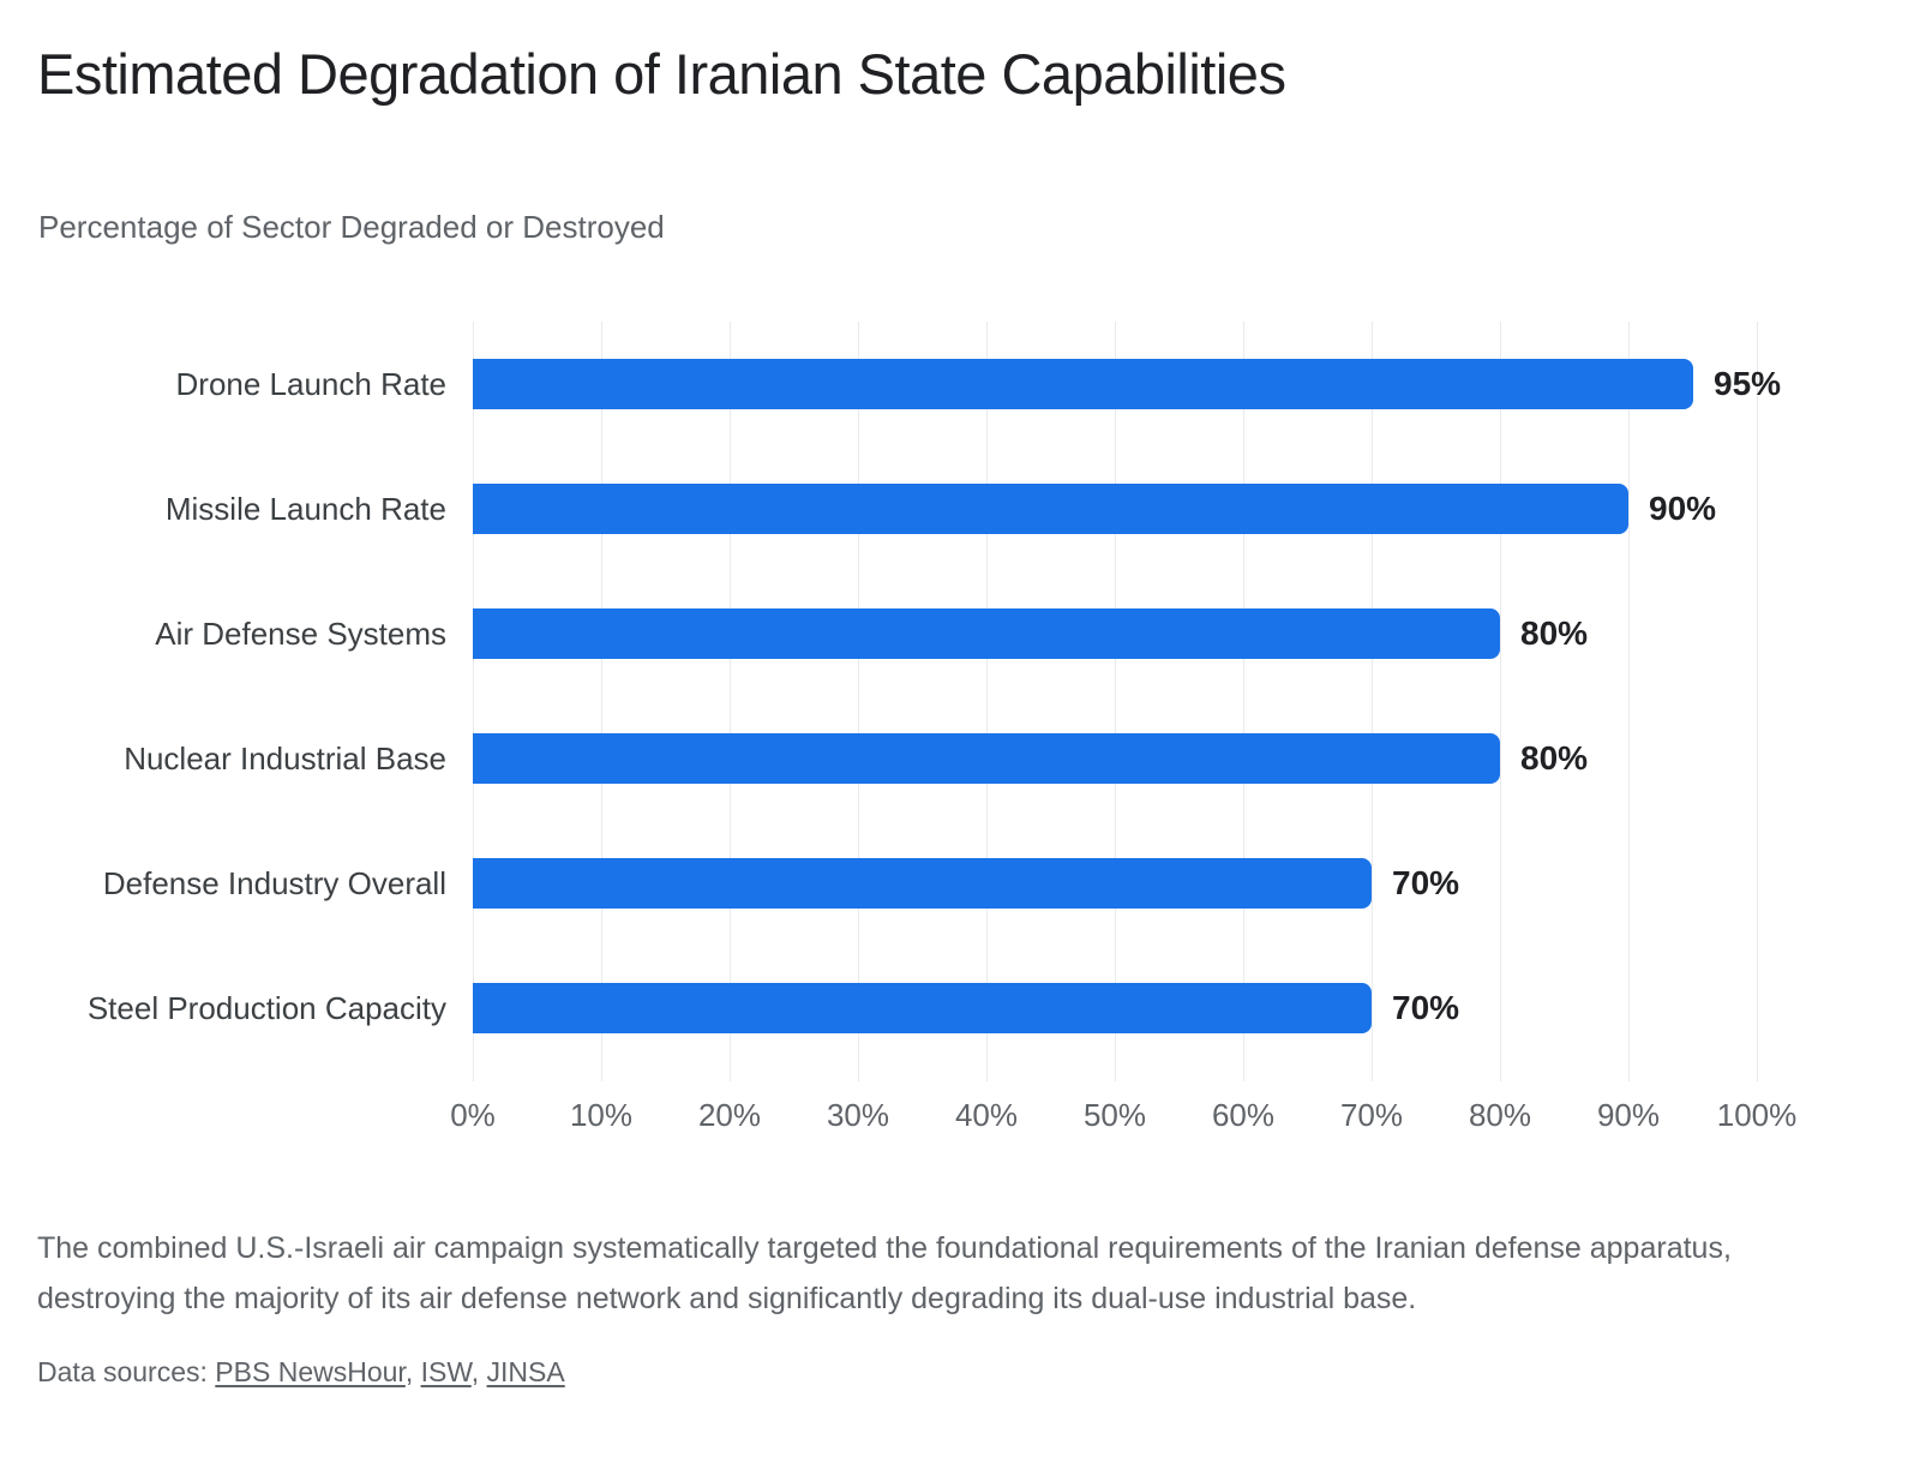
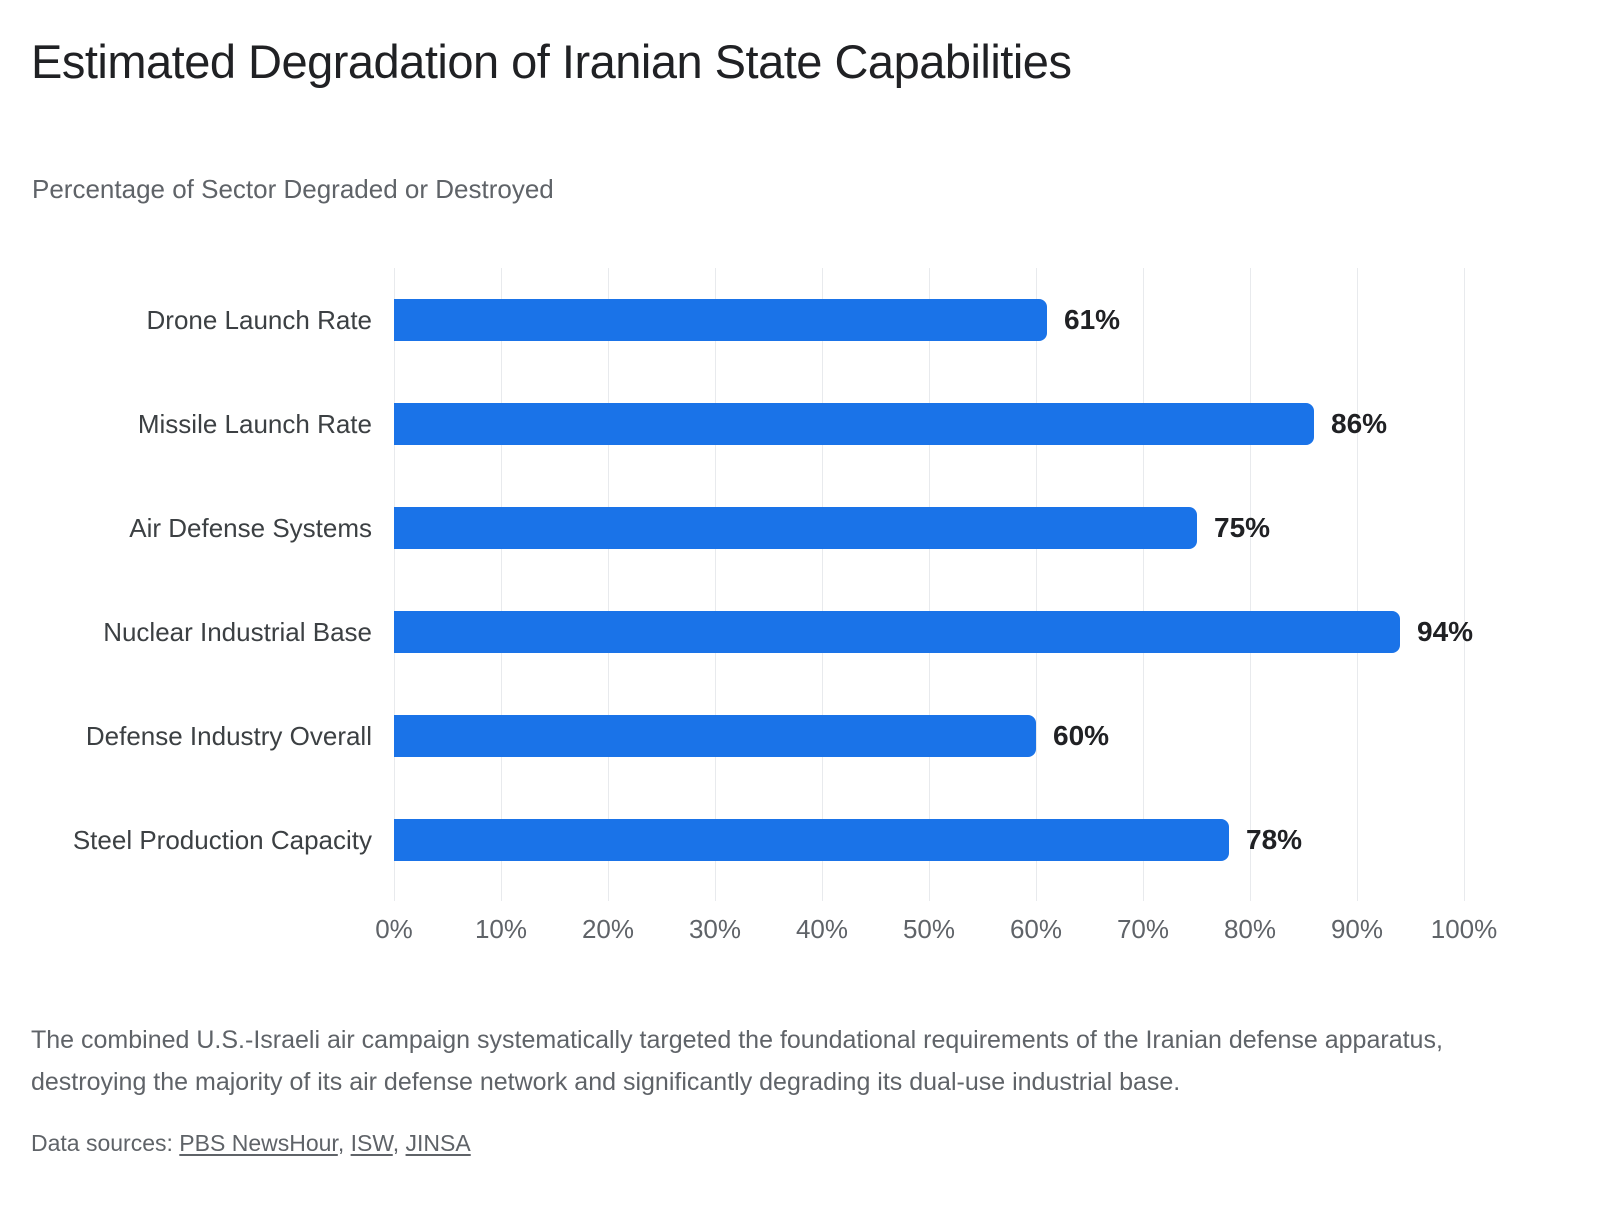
Drone Launch Rate: 95% -> 61%
Missile Launch Rate: 90% -> 86%
Air Defense Systems: 80% -> 75%
Nuclear Industrial Base: 80% -> 94%
Defense Industry Overall: 70% -> 60%
Steel Production Capacity: 70% -> 78%
